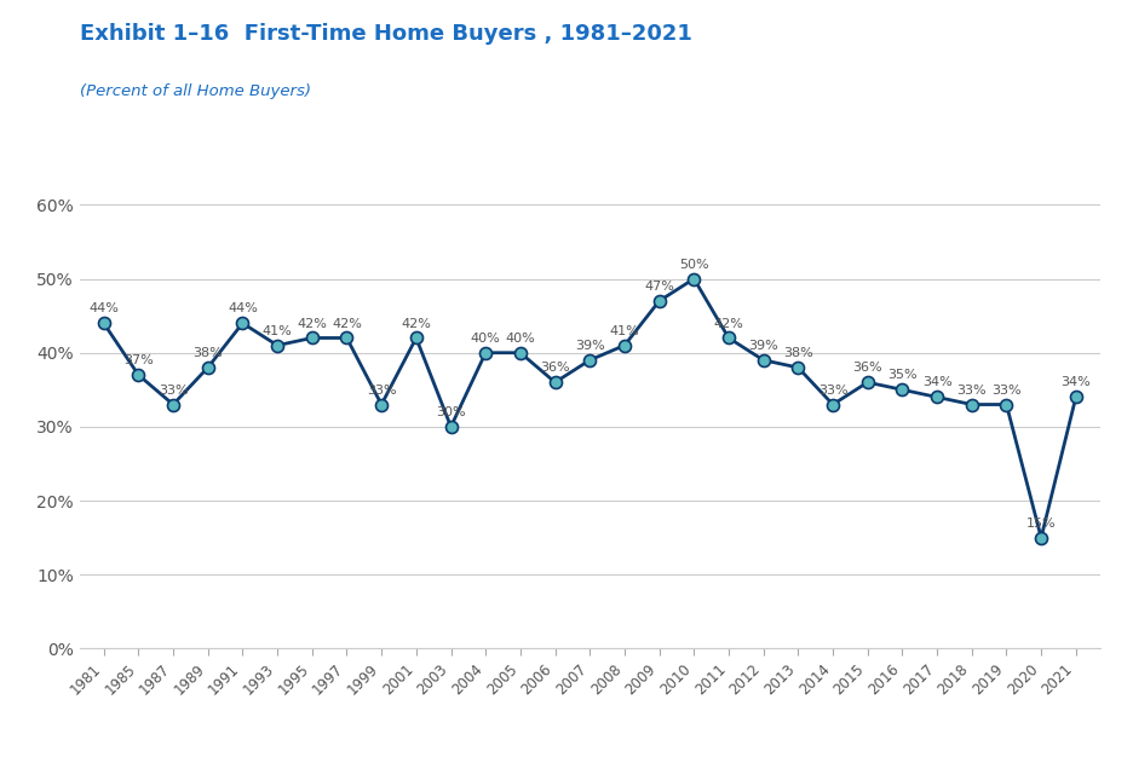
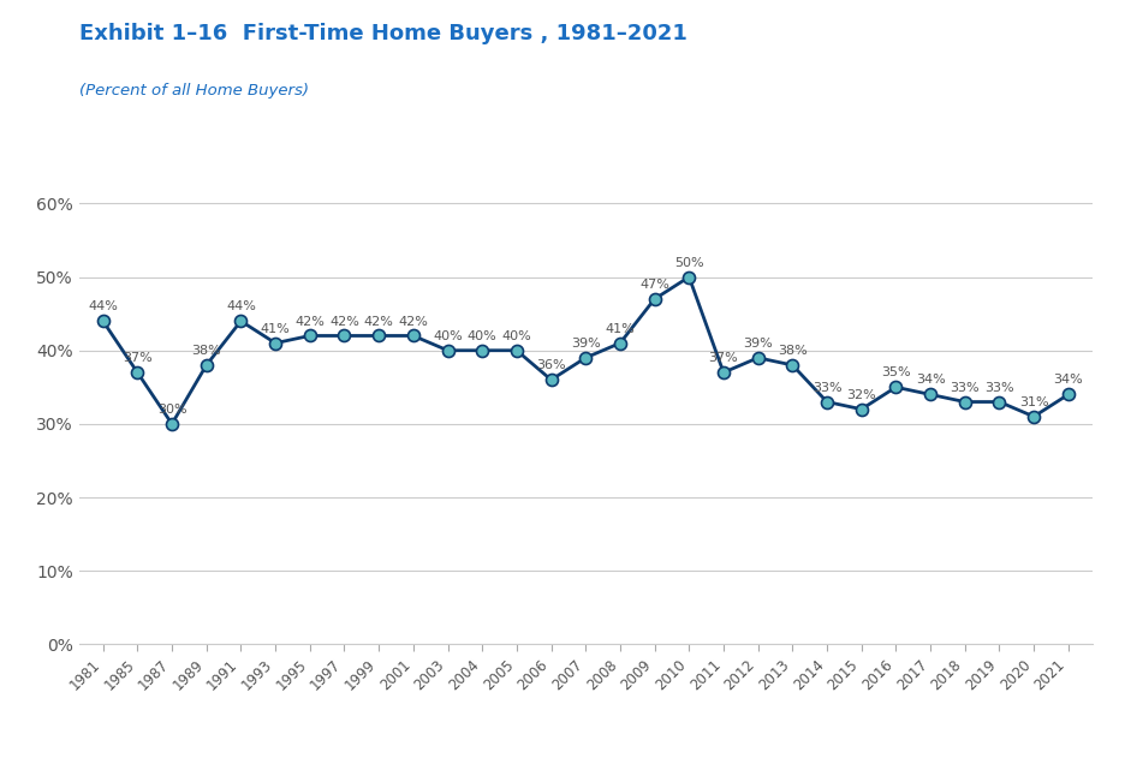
1987: 33% -> 30%
1999: 33% -> 42%
2003: 30% -> 40%
2011: 42% -> 37%
2015: 36% -> 32%
2020: 15% -> 31%
